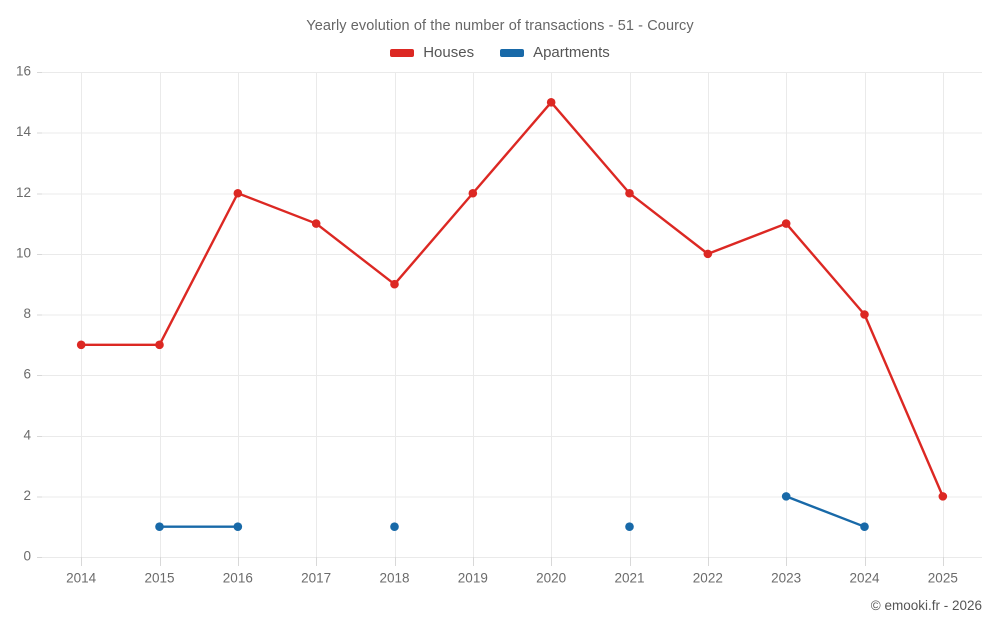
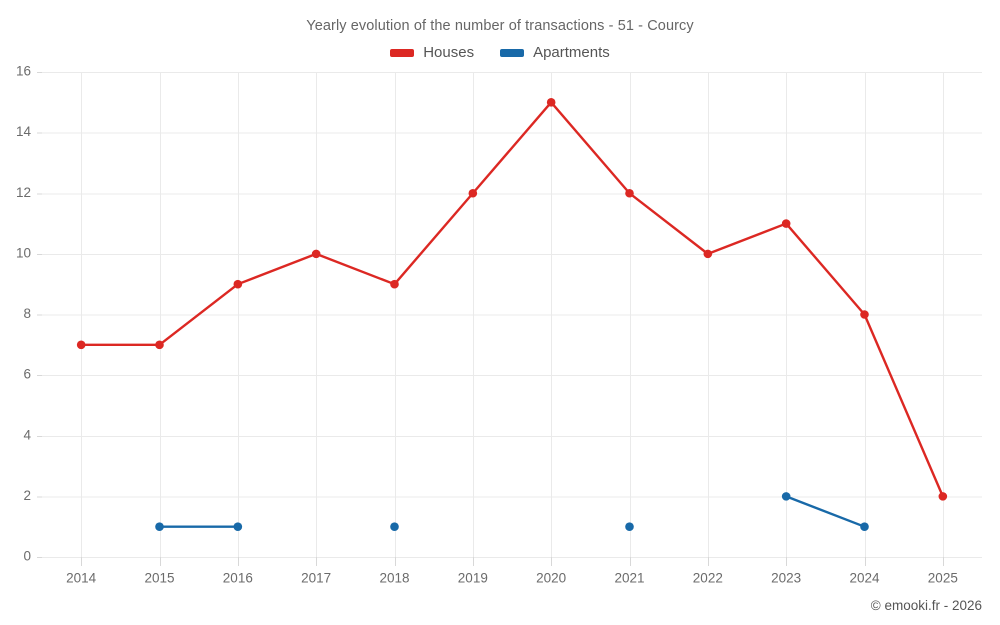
Houses/2016: 12 -> 9
Houses/2017: 11 -> 10
